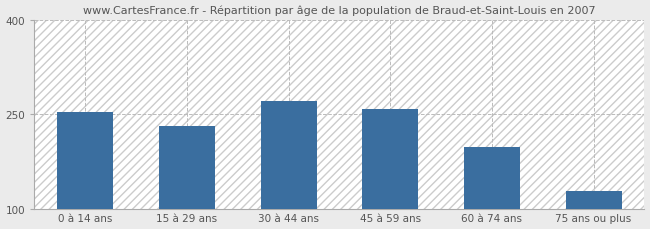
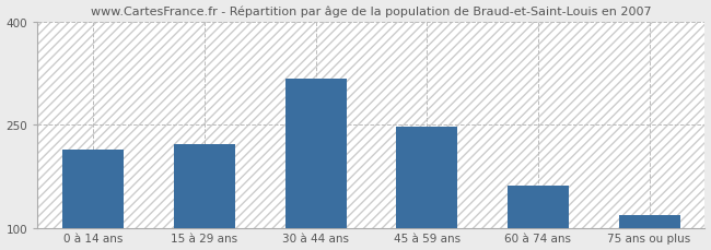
0 à 14 ans: 254 -> 214
15 à 29 ans: 232 -> 222
30 à 44 ans: 271 -> 318
45 à 59 ans: 258 -> 248
60 à 74 ans: 198 -> 162
75 ans ou plus: 128 -> 118
